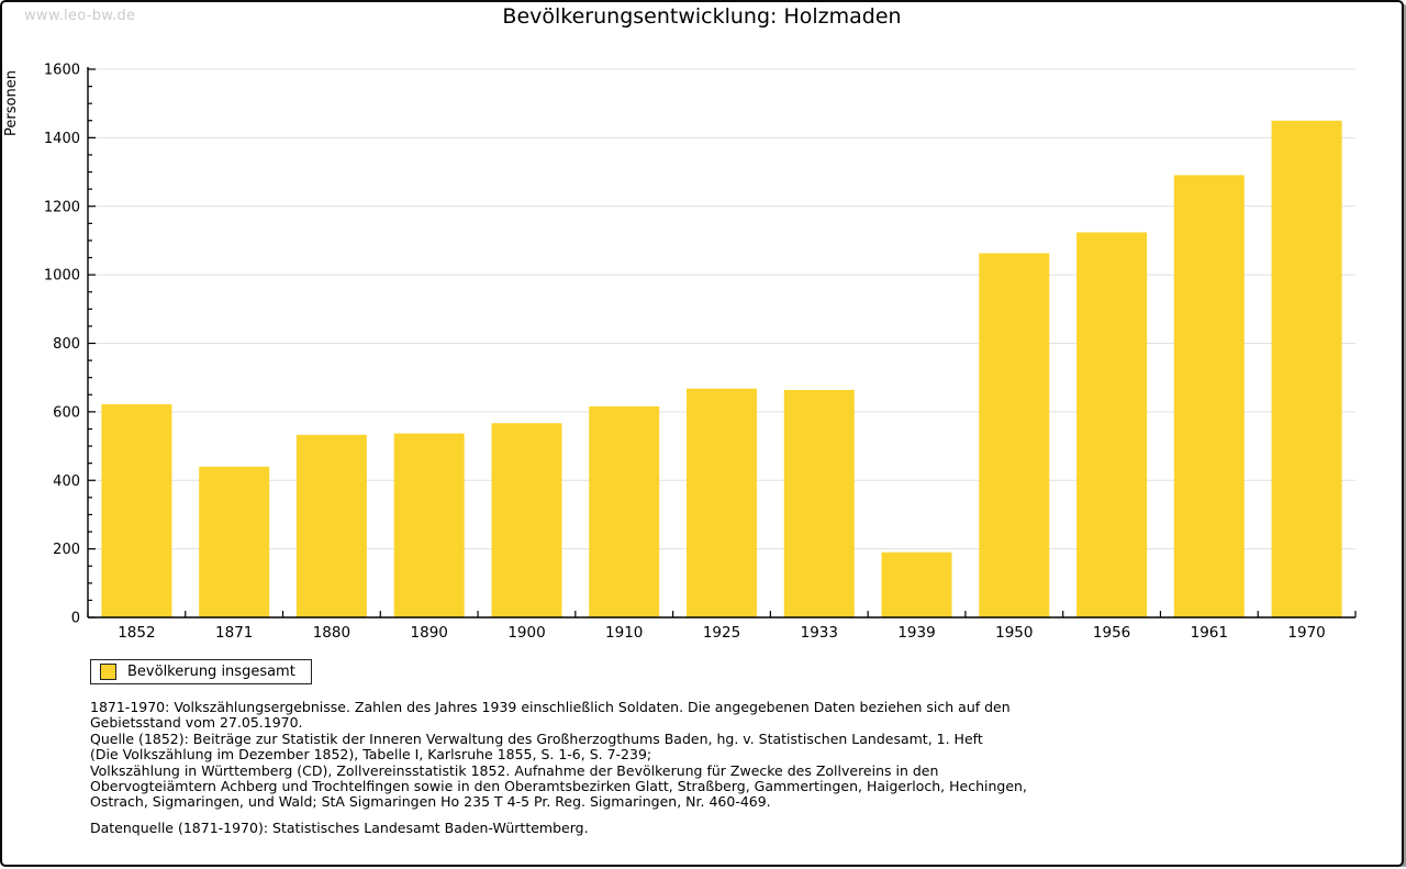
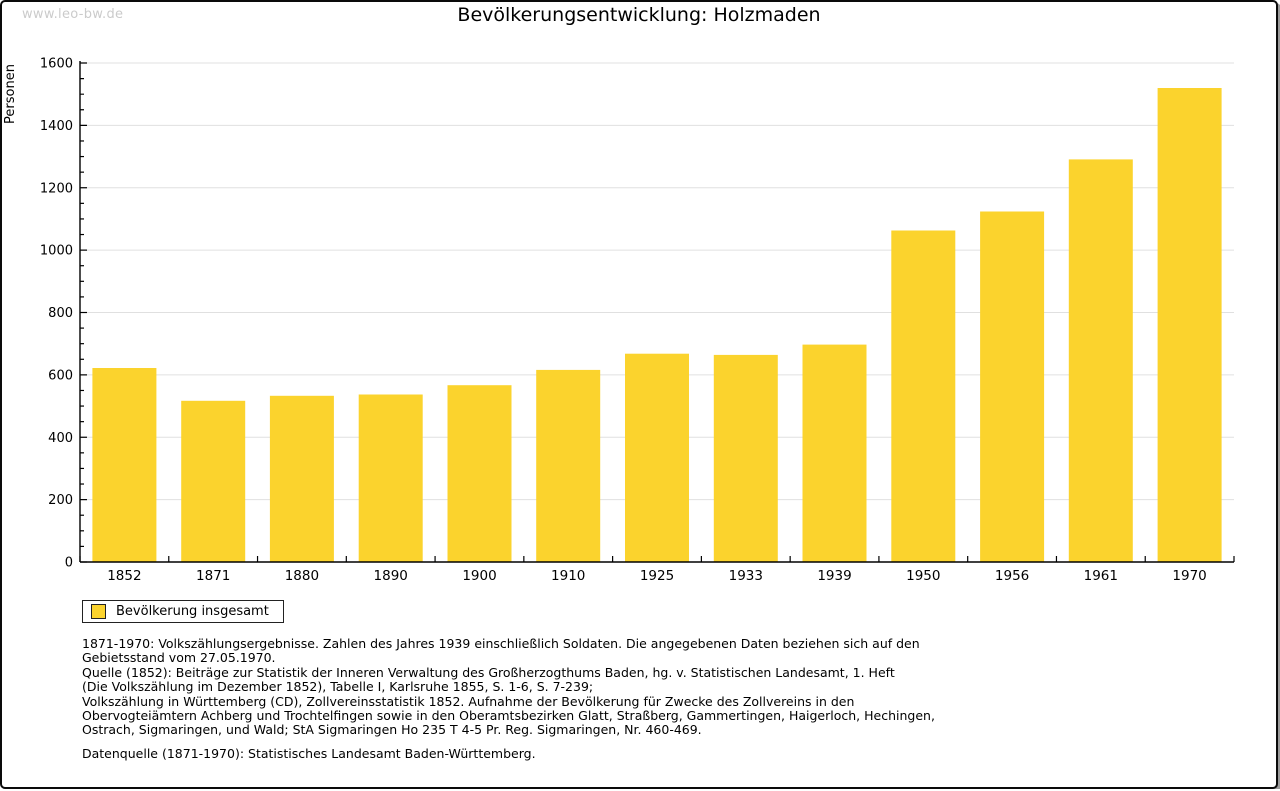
1871: 440 -> 520
1939: 190 -> 700
1970: 1450 -> 1520
